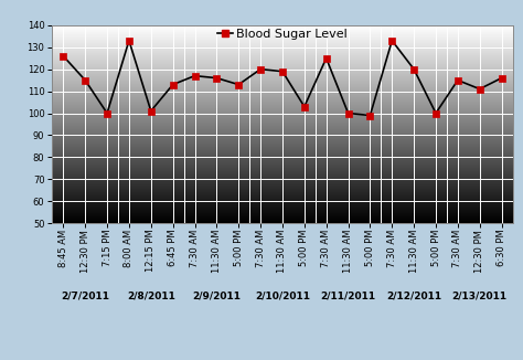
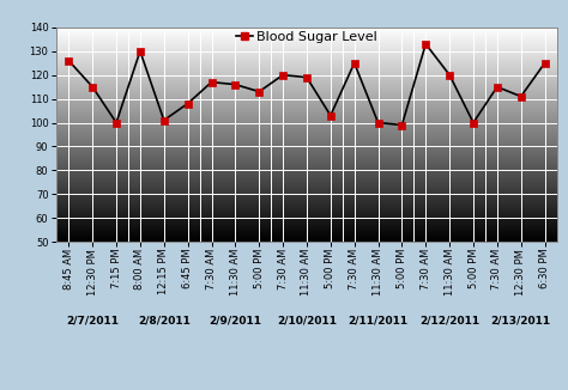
8:00 AM: 133 -> 130
6:45 PM: 113 -> 108
6:30 PM: 116 -> 125
